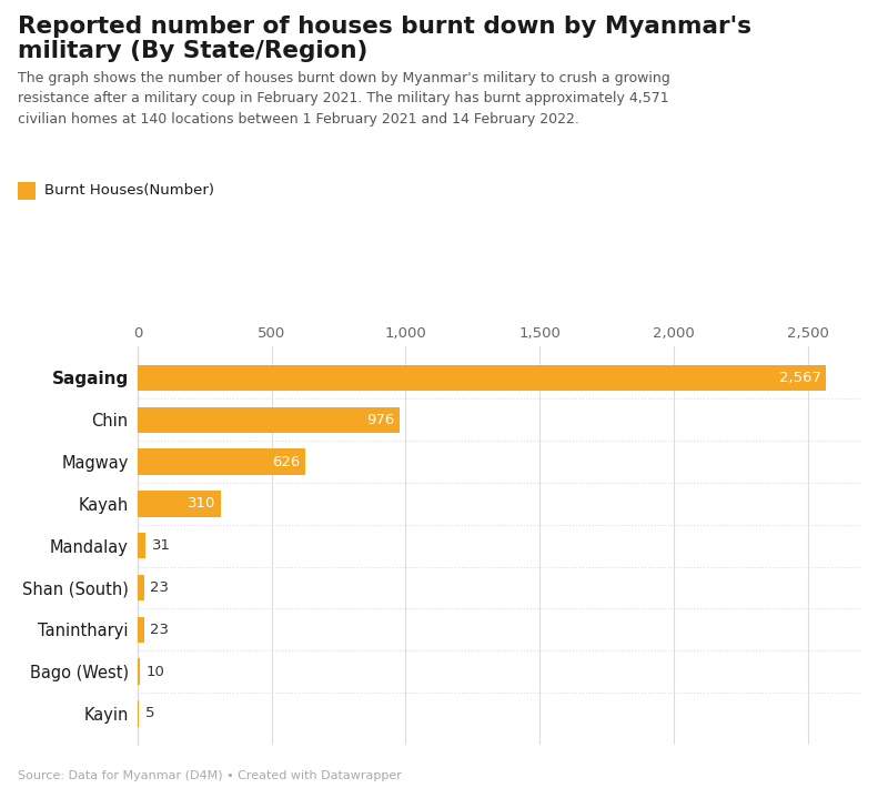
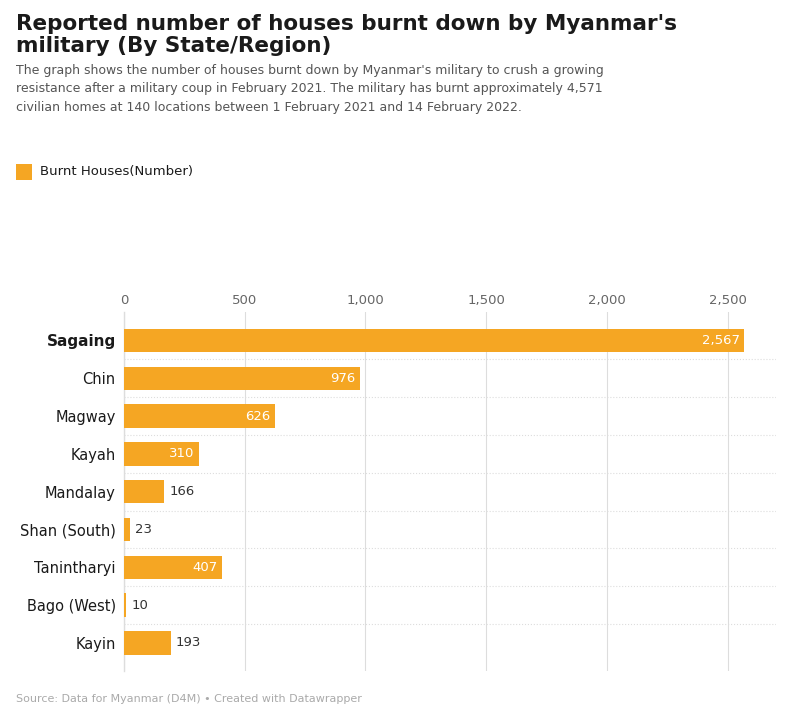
Mandalay: 31 -> 166
Tanintharyi: 23 -> 407
Kayin: 5 -> 193
